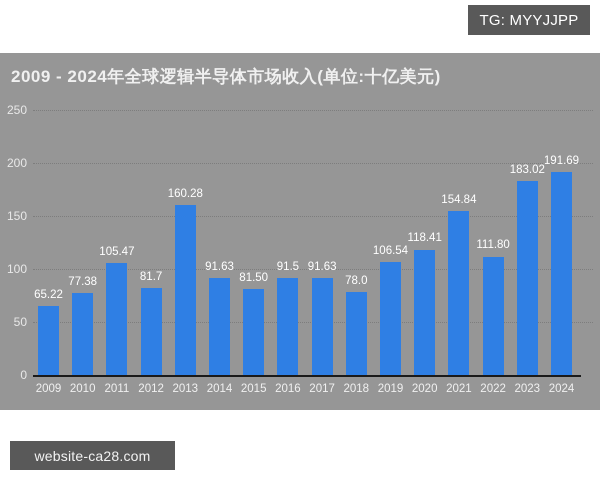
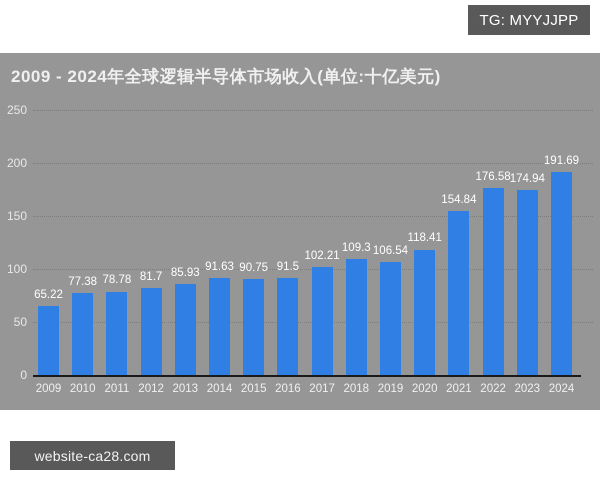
2011: 105.47 -> 78.78
2013: 160.28 -> 85.93
2015: 81.50 -> 90.75
2017: 91.63 -> 102.21
2018: 78.0 -> 109.3
2022: 111.80 -> 176.58
2023: 183.02 -> 174.94
